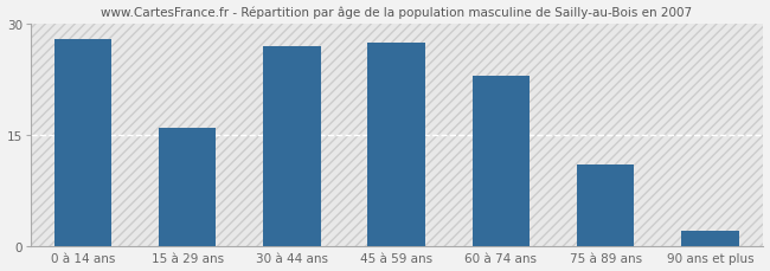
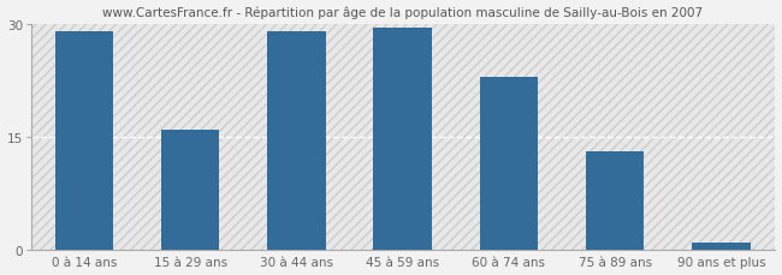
0 à 14 ans: 28.0 -> 29.0
30 à 44 ans: 27.0 -> 29.0
45 à 59 ans: 27.4 -> 29.5
75 à 89 ans: 11.0 -> 13.0
90 ans et plus: 2.0 -> 1.0
